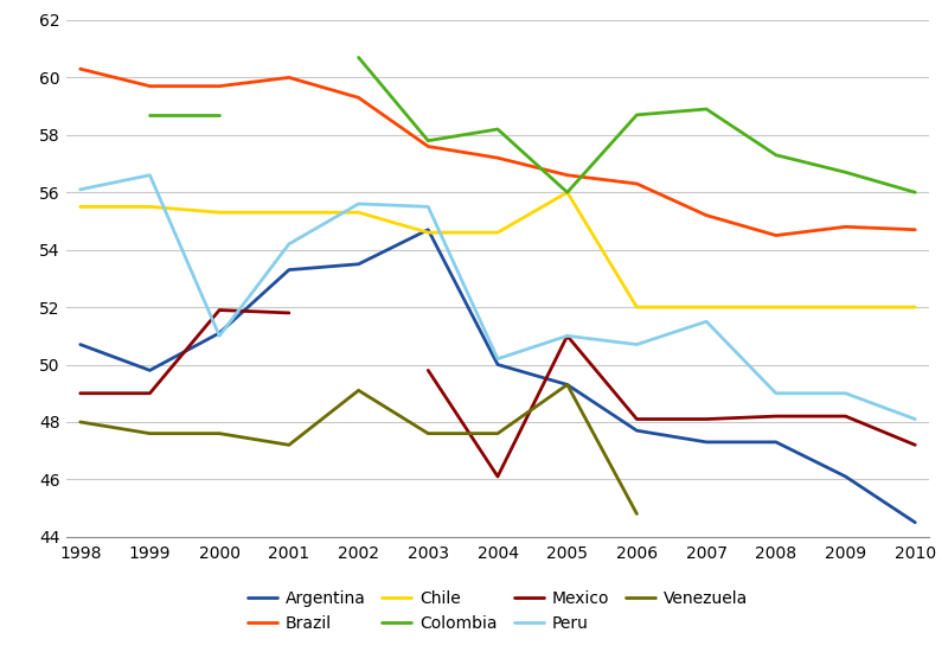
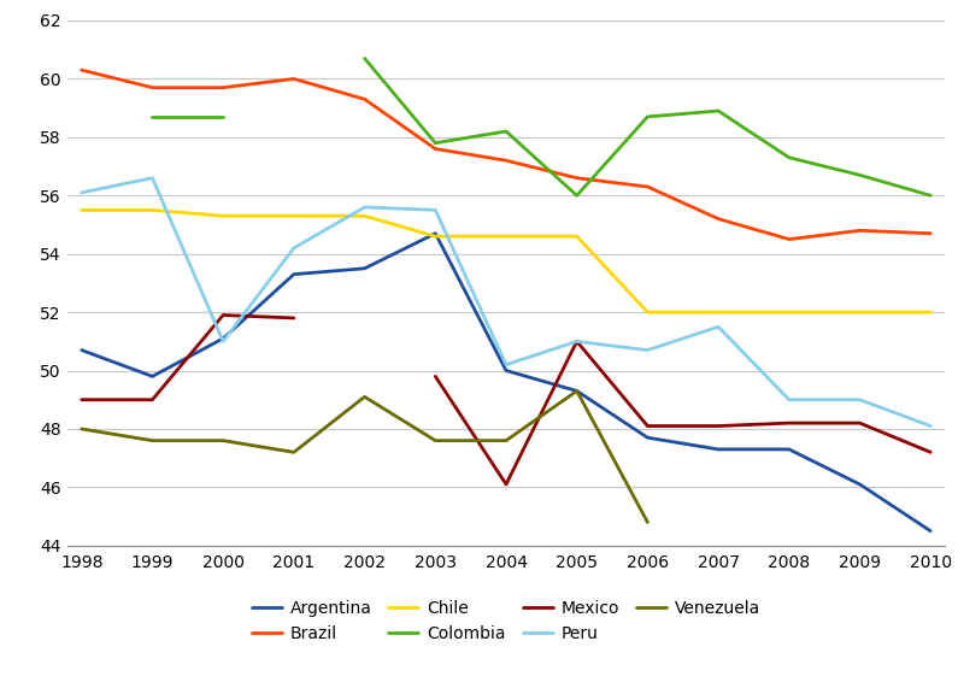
Chile/2005: 56.0 -> 54.6
